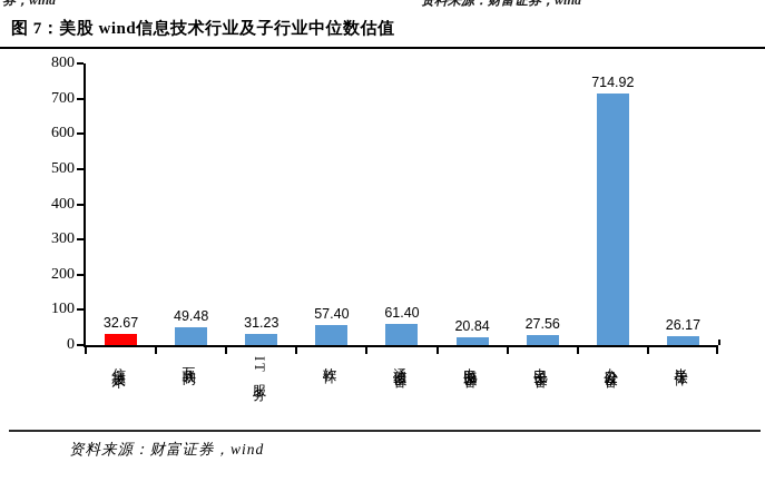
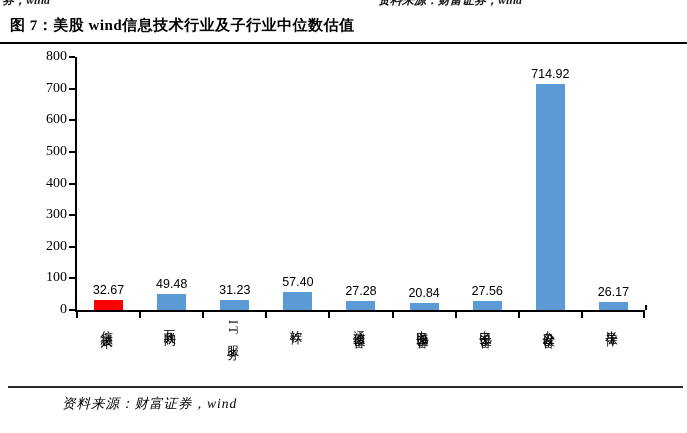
通信设备: 61.40 -> 27.28
